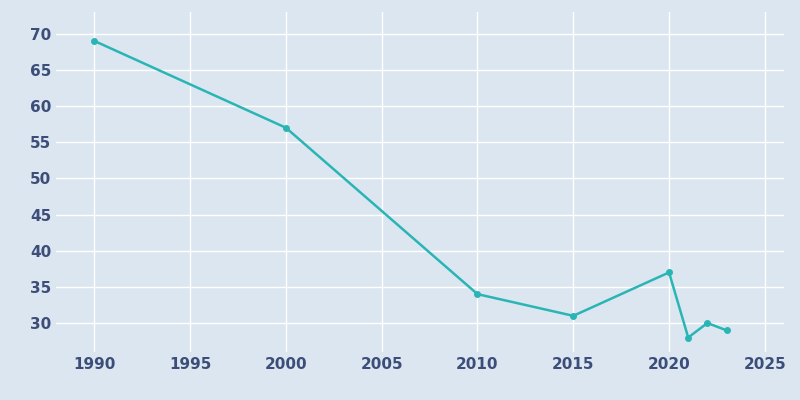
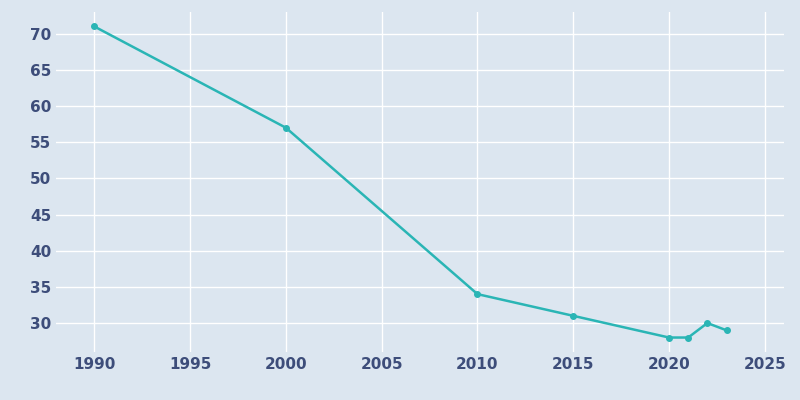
1990: 69 -> 71
2020: 37 -> 28
